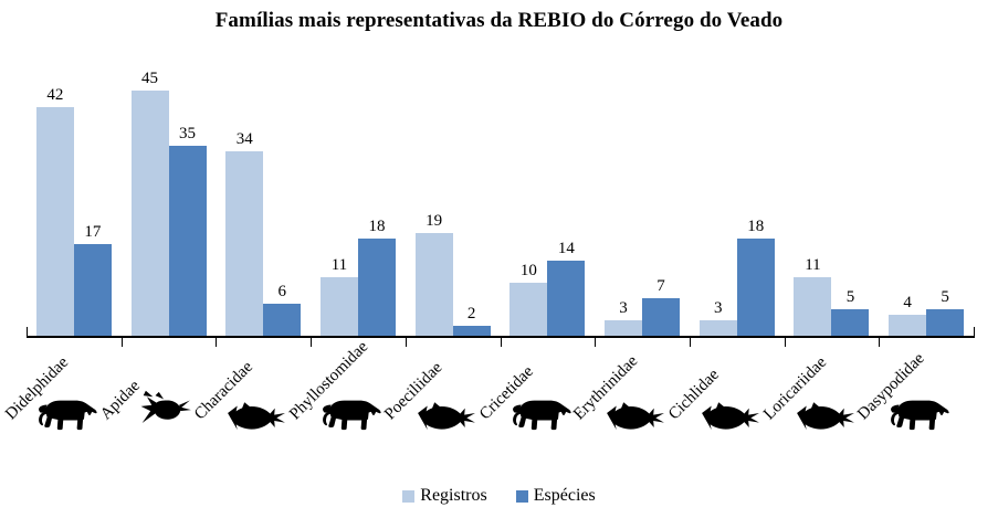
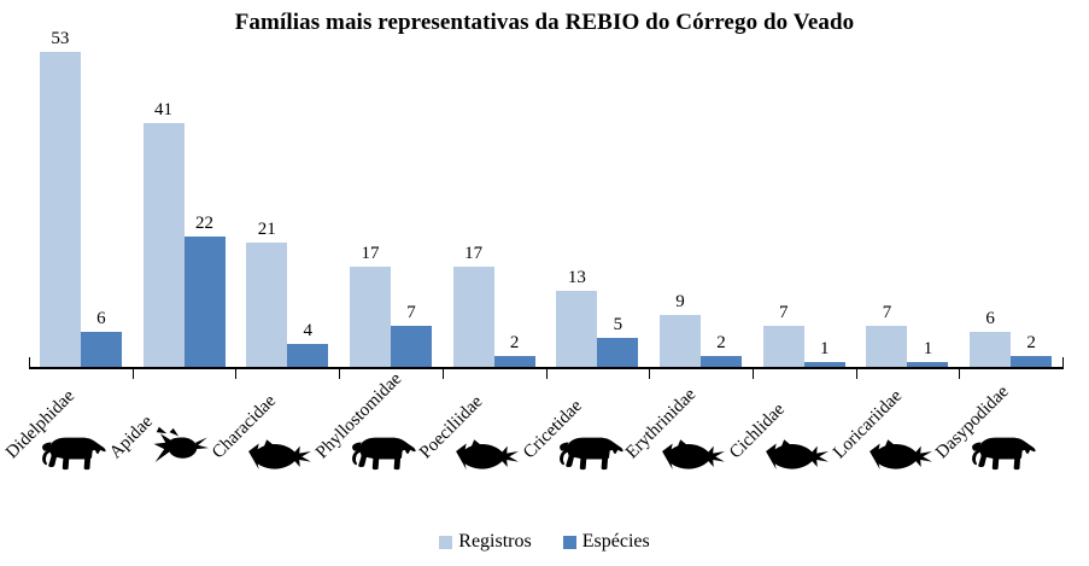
Registros/Didelphidae: 42 -> 53
Espécies/Didelphidae: 17 -> 6
Registros/Apidae: 45 -> 41
Espécies/Apidae: 35 -> 22
Registros/Characidae: 34 -> 21
Espécies/Characidae: 6 -> 4
Registros/Phyllostomidae: 11 -> 17
Espécies/Phyllostomidae: 18 -> 7
Registros/Poeciliidae: 19 -> 17
Registros/Cricetidae: 10 -> 13
Espécies/Cricetidae: 14 -> 5
Registros/Erythrinidae: 3 -> 9
Espécies/Erythrinidae: 7 -> 2
Registros/Cichlidae: 3 -> 7
Espécies/Cichlidae: 18 -> 1
Registros/Loricariidae: 11 -> 7
Espécies/Loricariidae: 5 -> 1
Registros/Dasypodidae: 4 -> 6
Espécies/Dasypodidae: 5 -> 2
